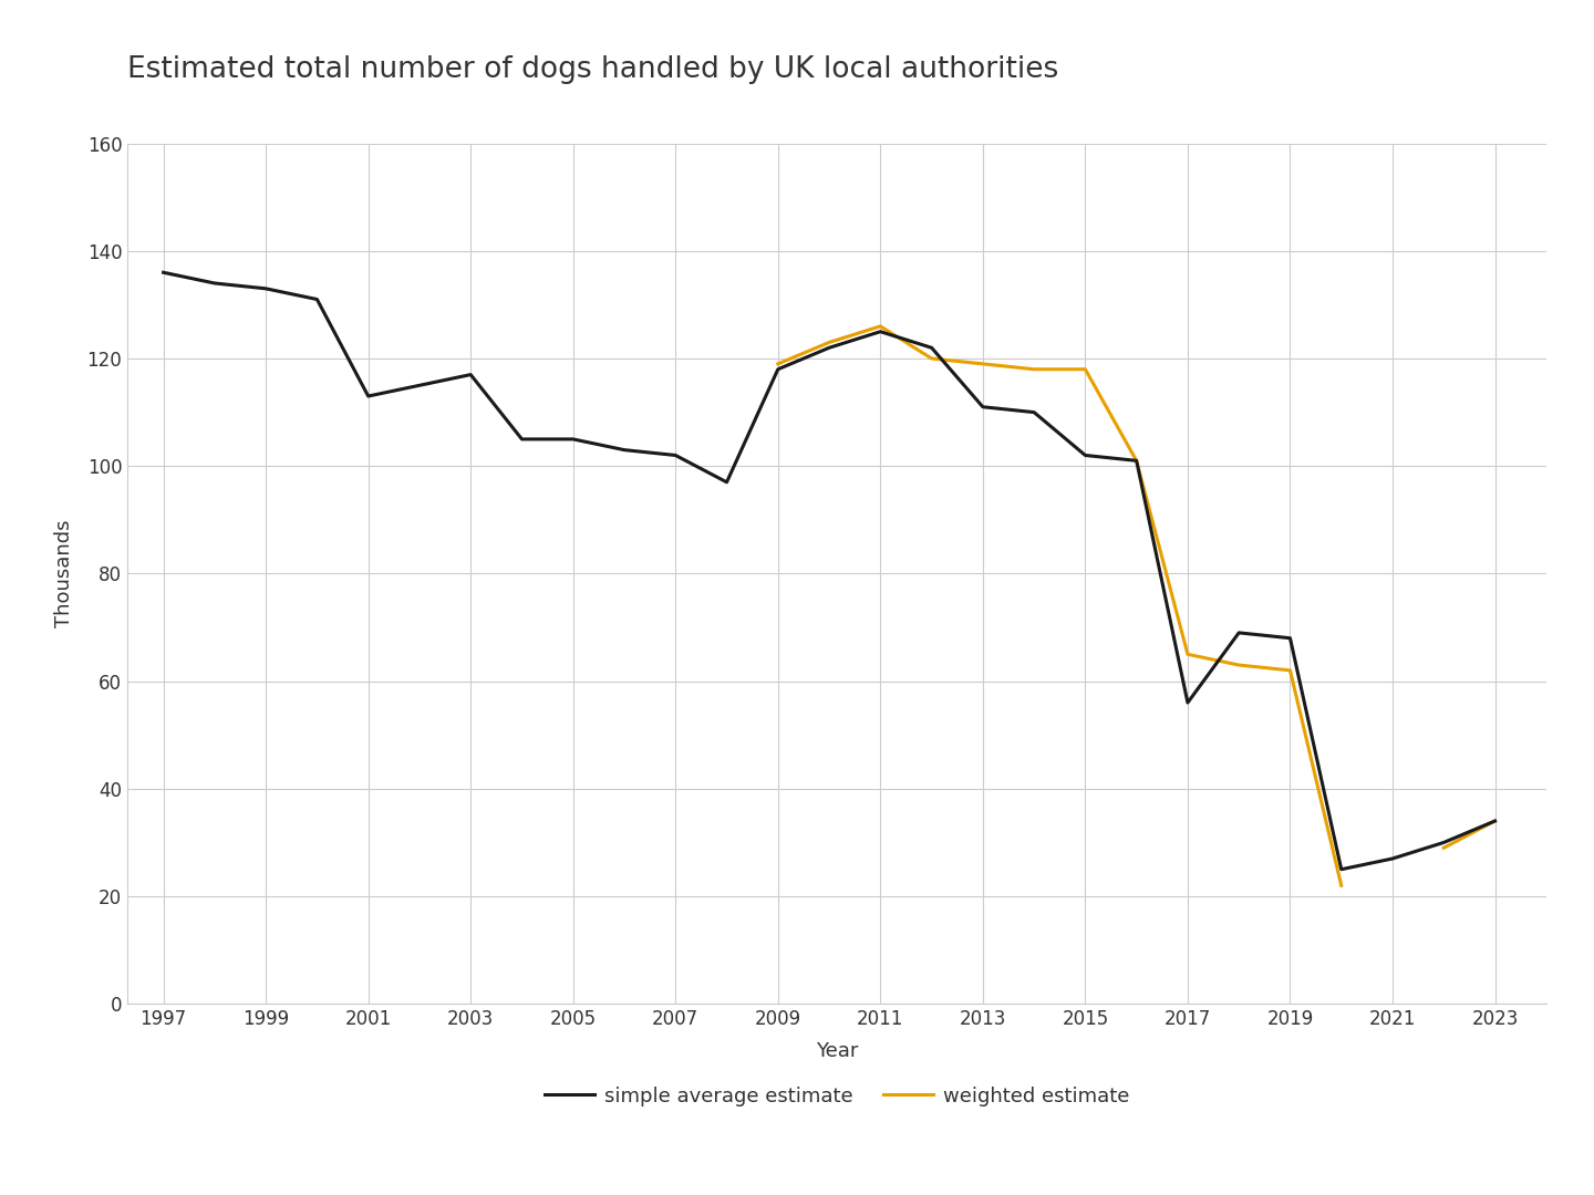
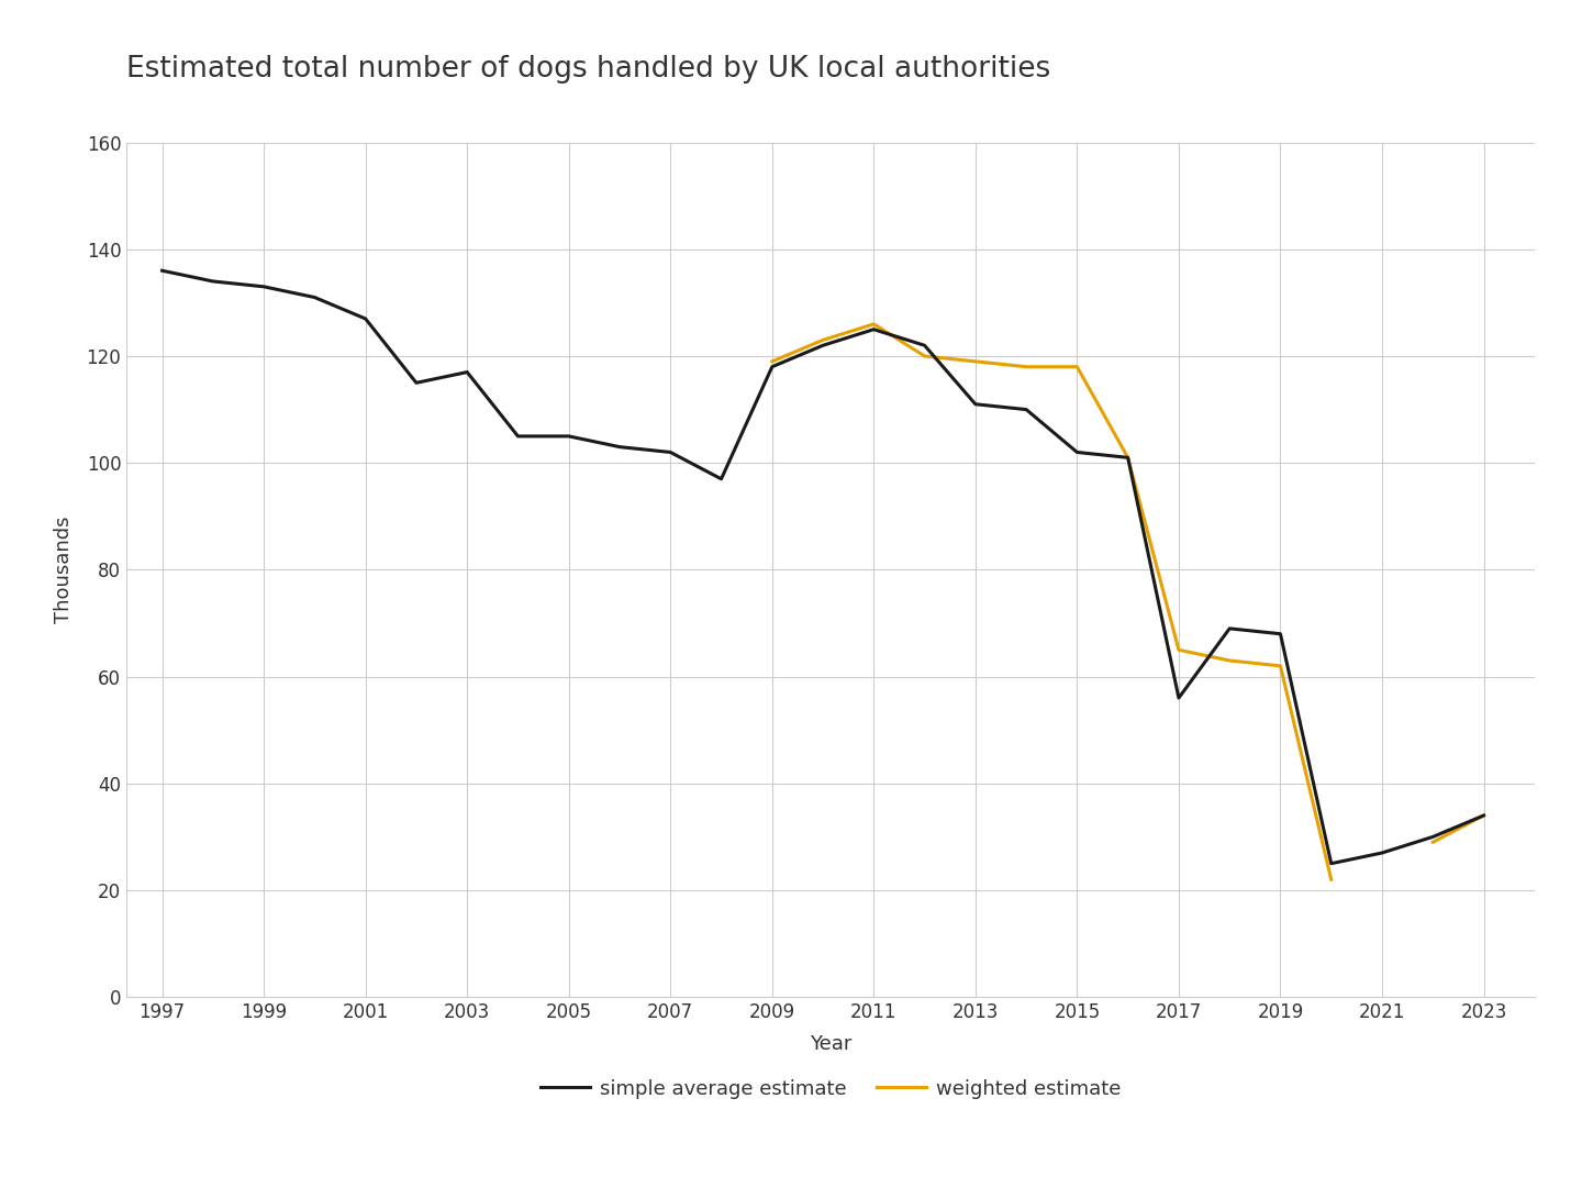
simple average estimate/2001: 113 -> 127
